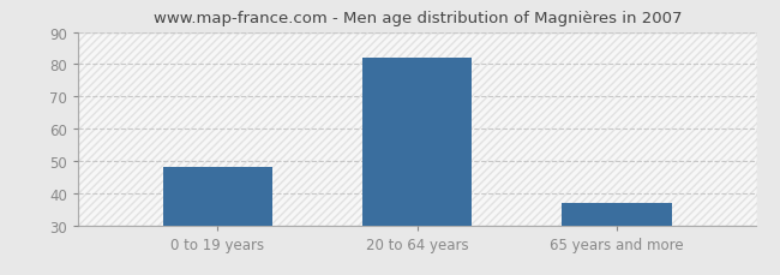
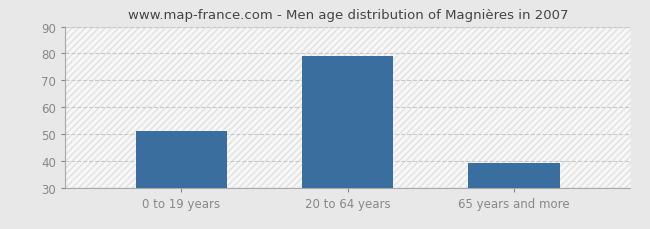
0 to 19 years: 48 -> 51
20 to 64 years: 82 -> 79
65 years and more: 37 -> 39
